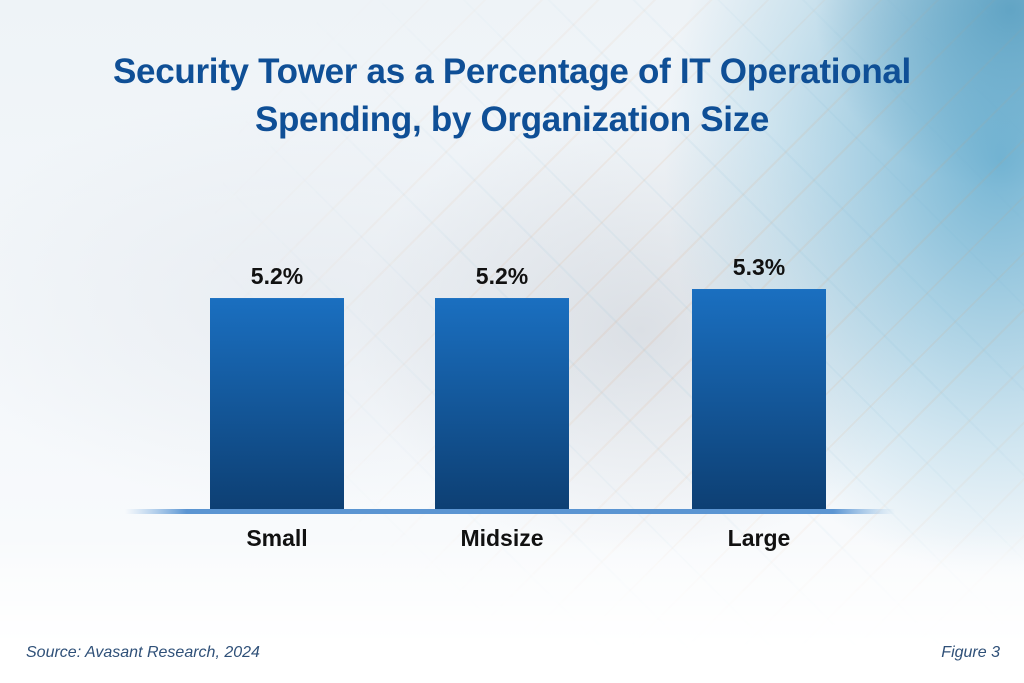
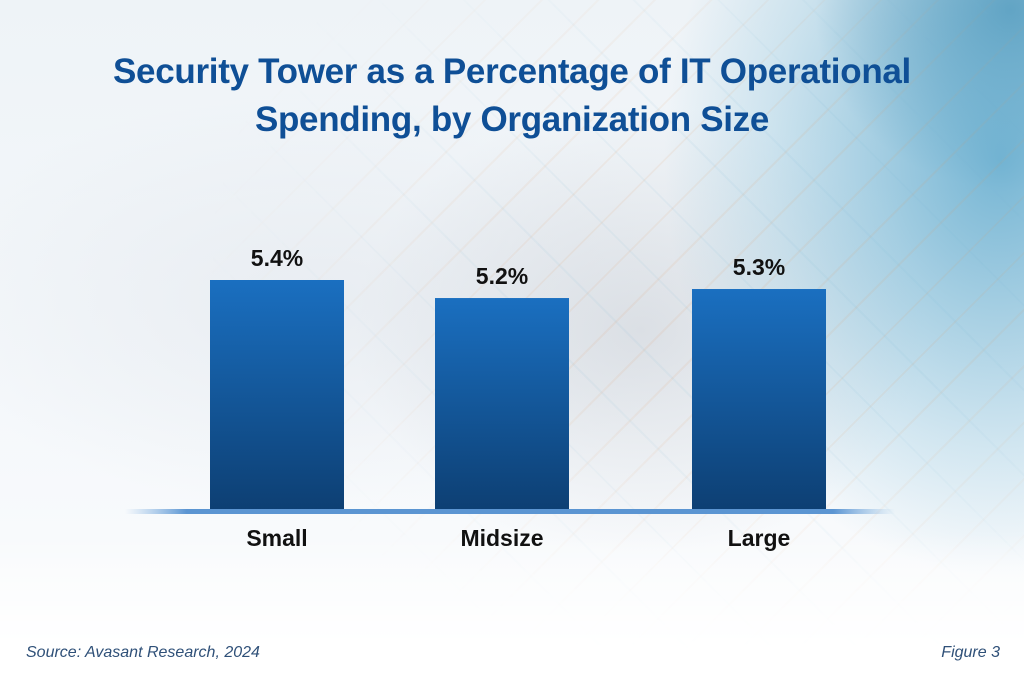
Small: 5.2% -> 5.4%
